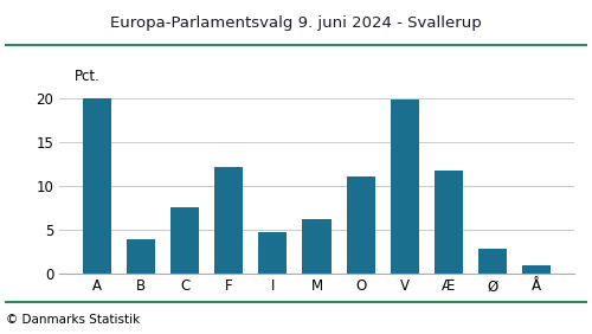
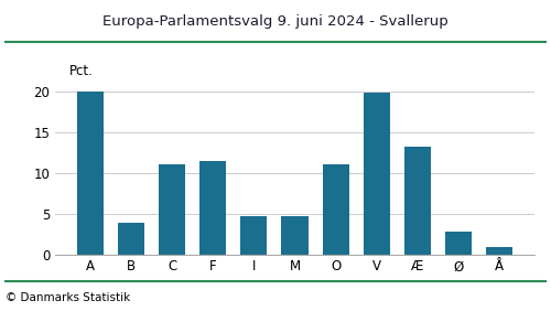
C: 7.5 -> 11.0
F: 12.1 -> 11.4
M: 6.2 -> 4.8
Æ: 11.7 -> 13.2
